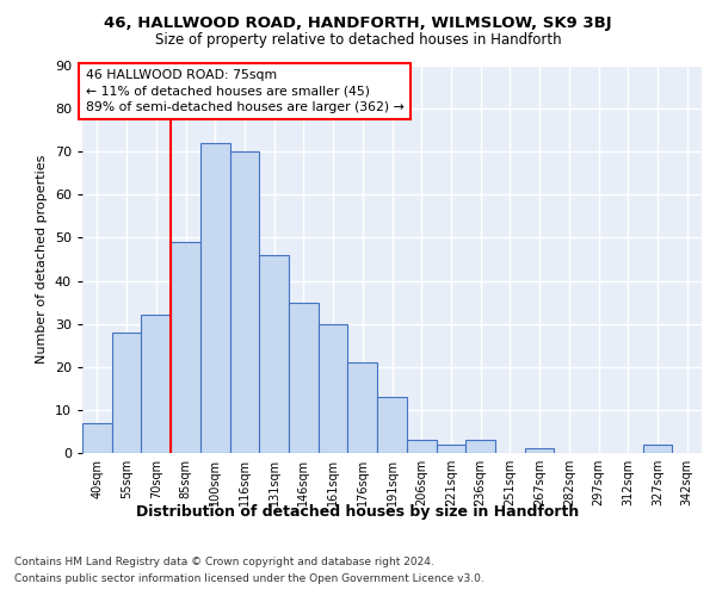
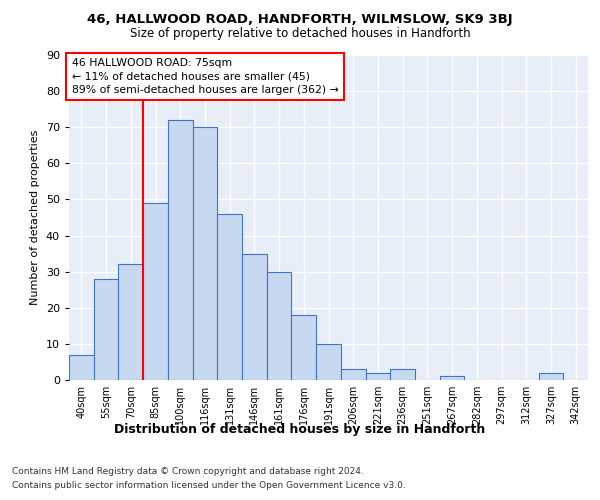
176sqm: 21 -> 18
191sqm: 13 -> 10
